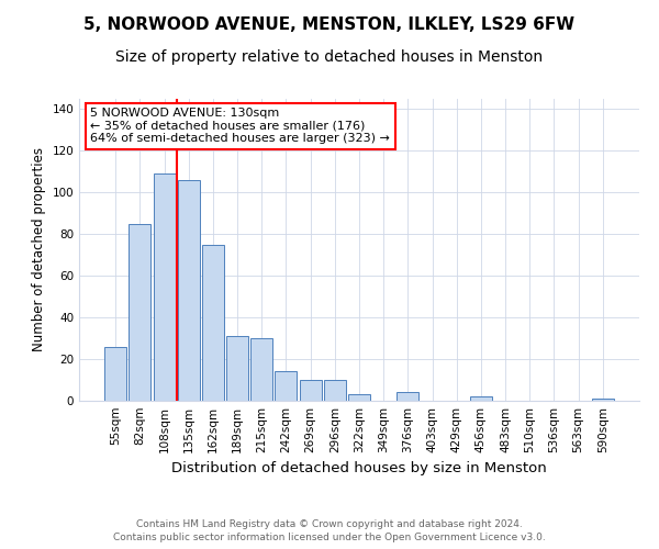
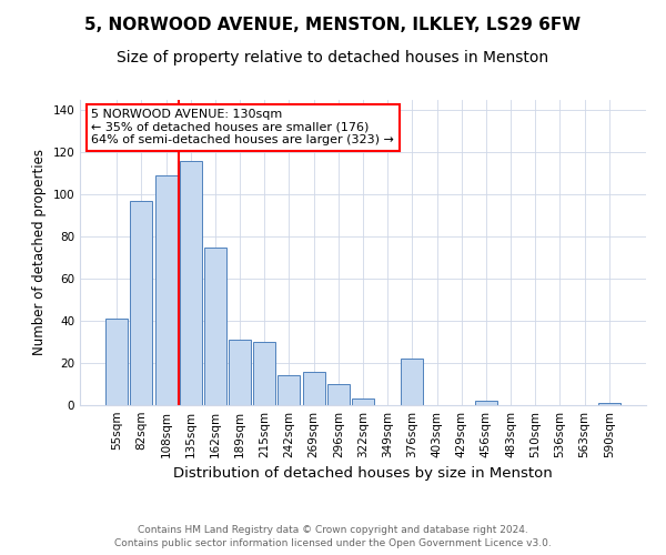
55sqm: 26 -> 41
82sqm: 85 -> 97
135sqm: 106 -> 116
269sqm: 10 -> 16
376sqm: 4 -> 22
